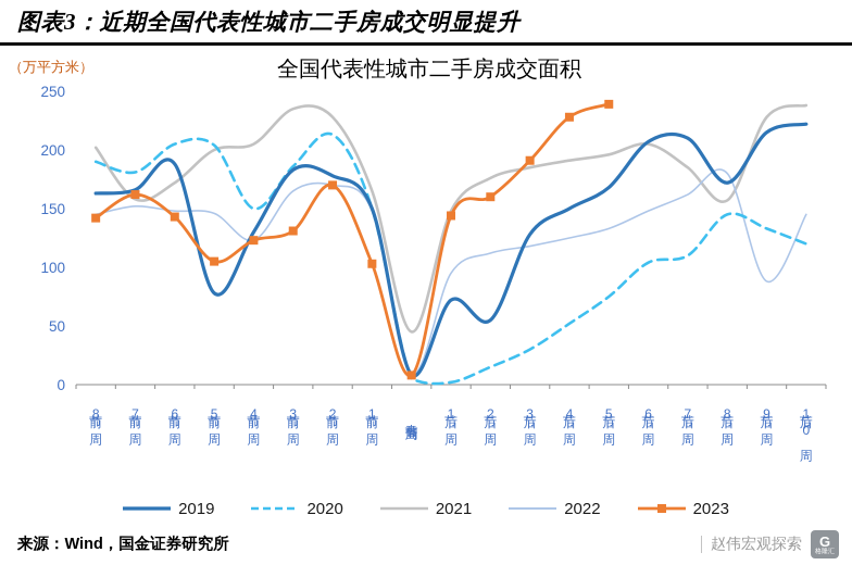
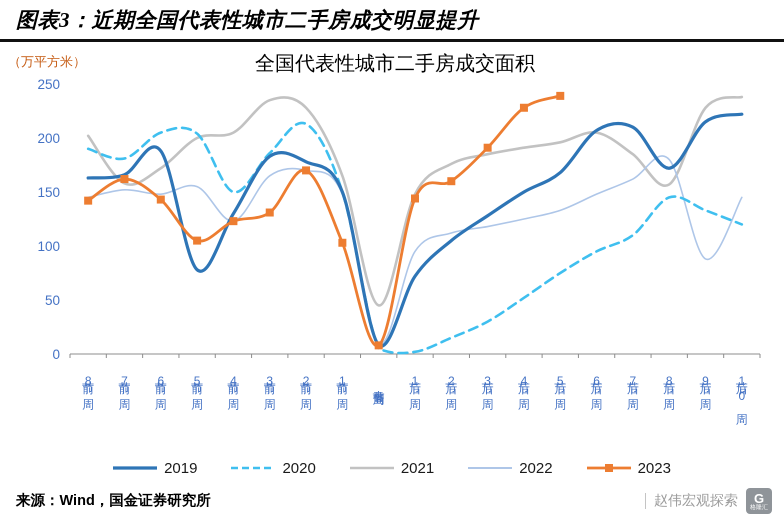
2022/节前5周: 146 -> 155
2019/节后2周: 55 -> 105
2020/节后6周: 104 -> 95
